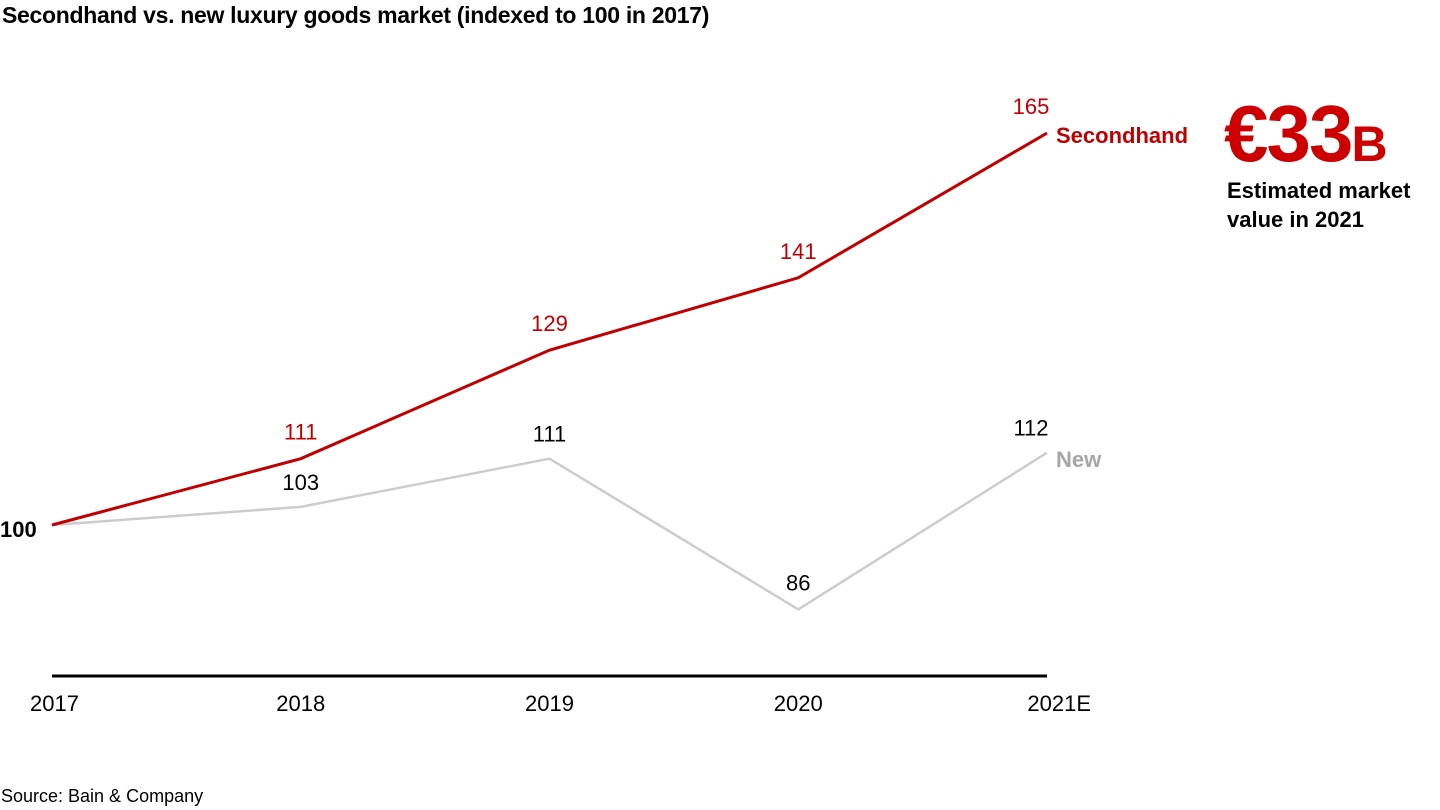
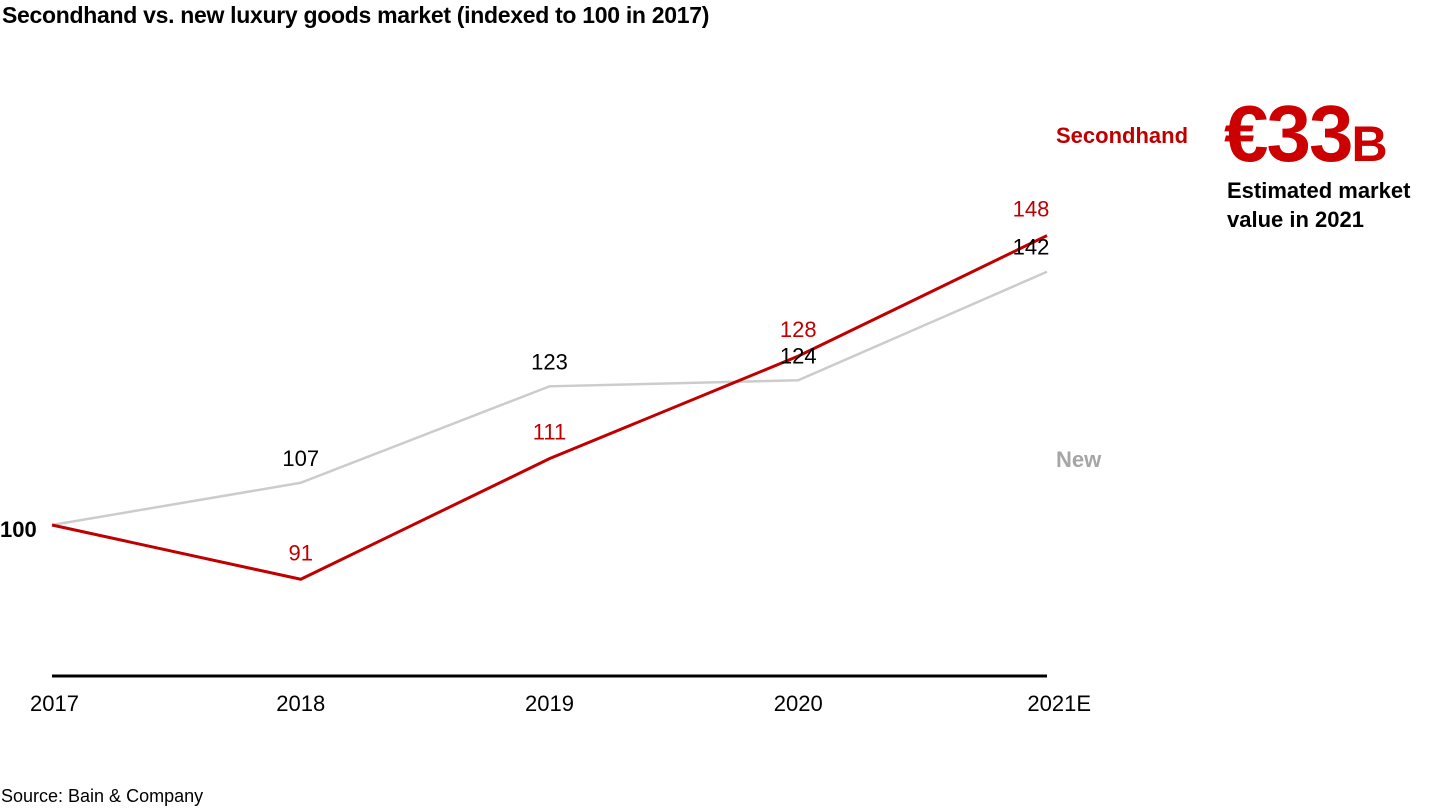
Secondhand/2018: 111 -> 91
New/2018: 103 -> 107
Secondhand/2019: 129 -> 111
New/2019: 111 -> 123
Secondhand/2020: 141 -> 128
New/2020: 86 -> 124
Secondhand/2021E: 165 -> 148
New/2021E: 112 -> 142
